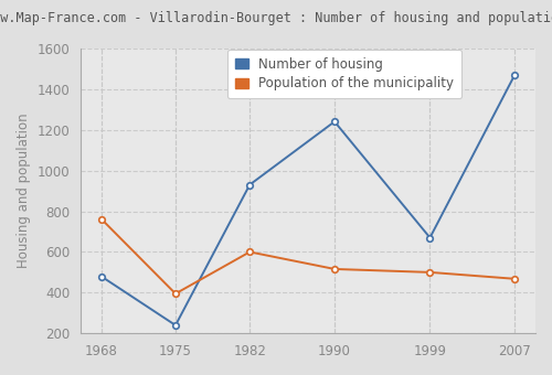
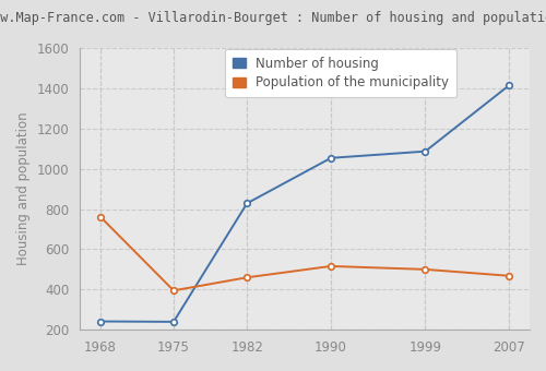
Number of housing/1968: 480 -> 240
Number of housing/1982: 930 -> 830
Population of the municipality/1982: 600 -> 460
Number of housing/1990: 1240 -> 1050
Number of housing/1999: 670 -> 1090
Number of housing/2007: 1470 -> 1410
